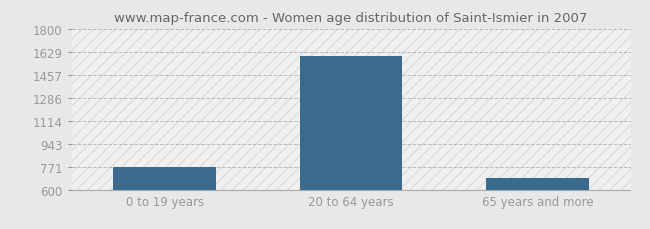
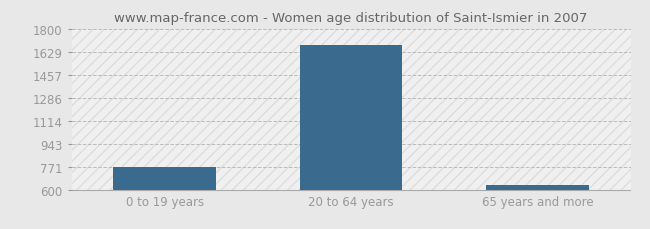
20 to 64 years: 1600 -> 1680
65 years and more: 690 -> 640
